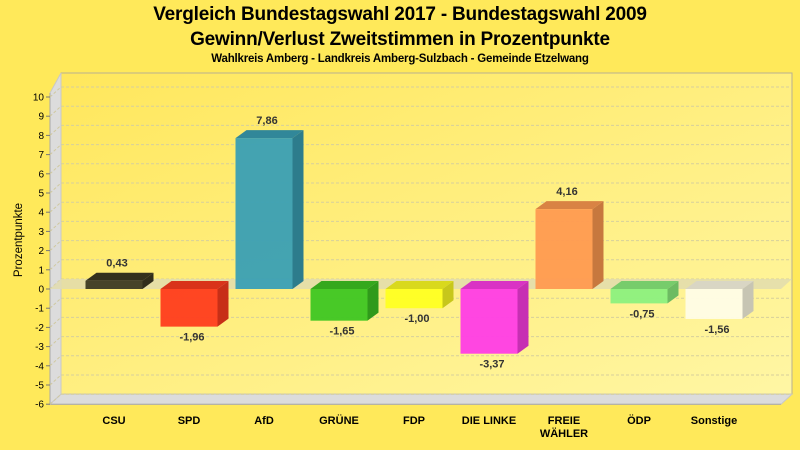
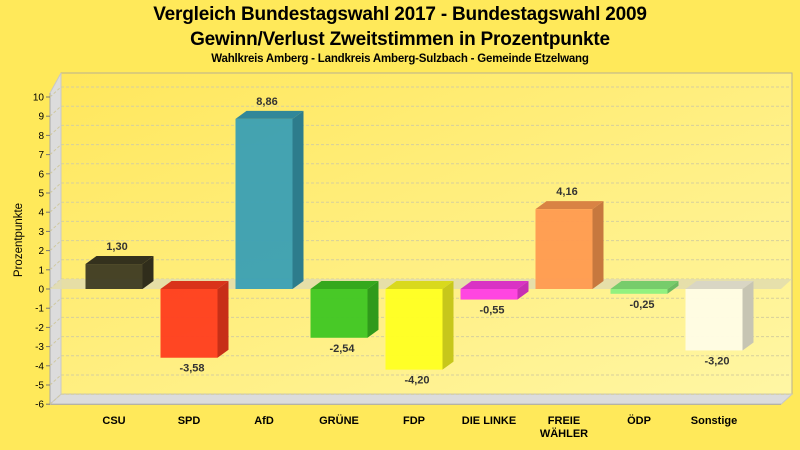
CSU: 0,43 -> 1,30
SPD: -1,96 -> -3,58
AfD: 7,86 -> 8,86
GRÜNE: -1,65 -> -2,54
FDP: -1,00 -> -4,20
DIE LINKE: -3,37 -> -0,55
ÖDP: -0,75 -> -0,25
Sonstige: -1,56 -> -3,20
